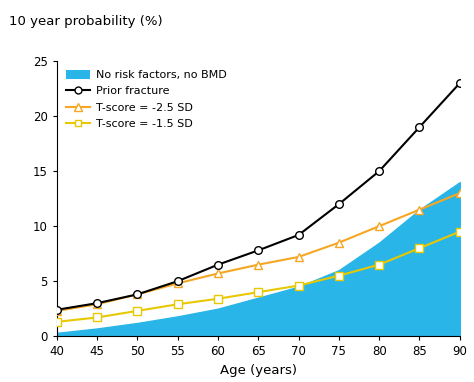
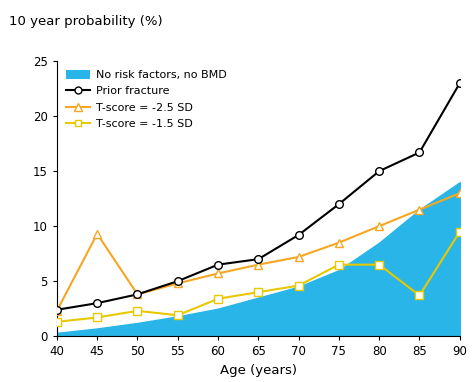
T-score = -2.5 SD/45: 2.9 -> 9.3
T-score = -1.5 SD/55: 2.9 -> 1.9
Prior fracture/65: 7.8 -> 7.0
T-score = -1.5 SD/75: 5.5 -> 6.5
Prior fracture/85: 19.0 -> 16.7
T-score = -1.5 SD/85: 8.0 -> 3.7
